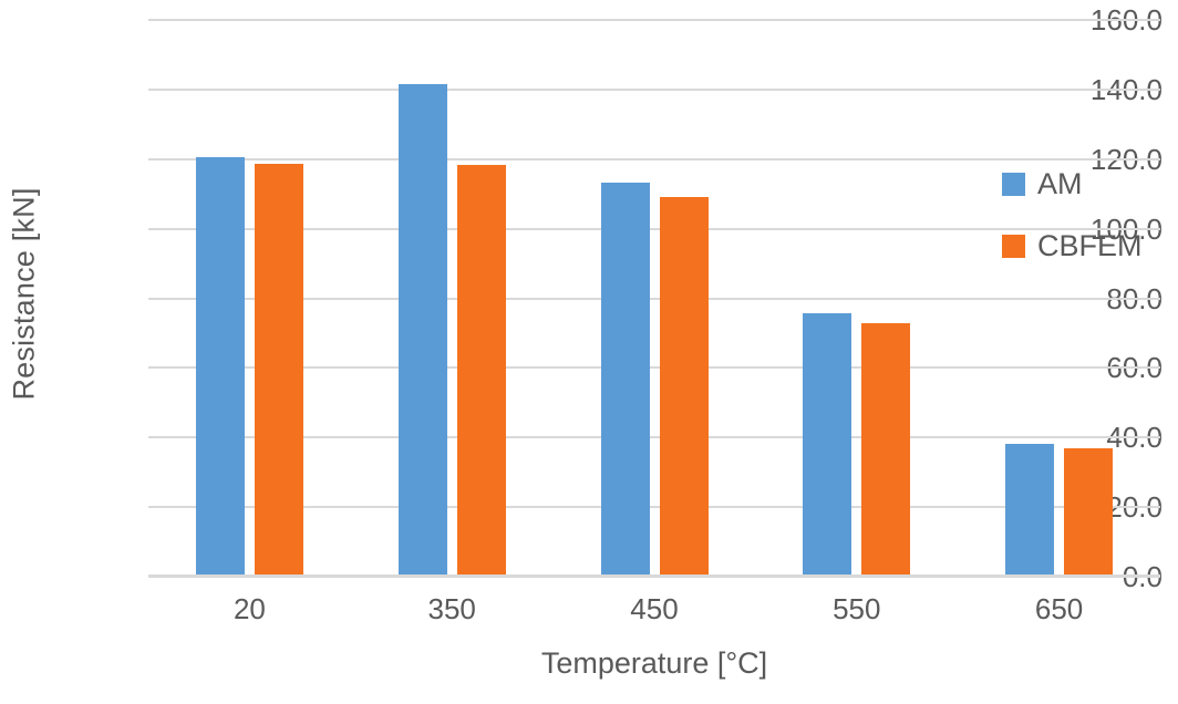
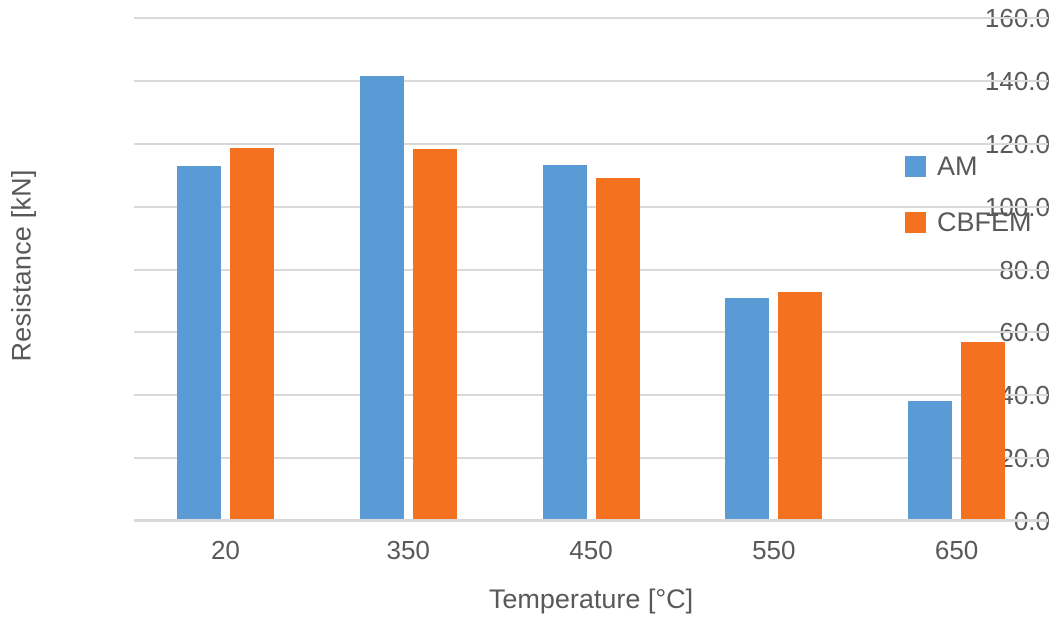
AM/20: 121 -> 113
AM/550: 76 -> 71
CBFEM/650: 37 -> 57
